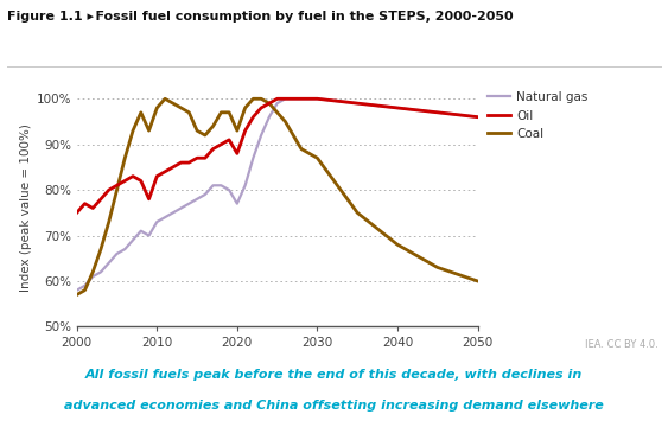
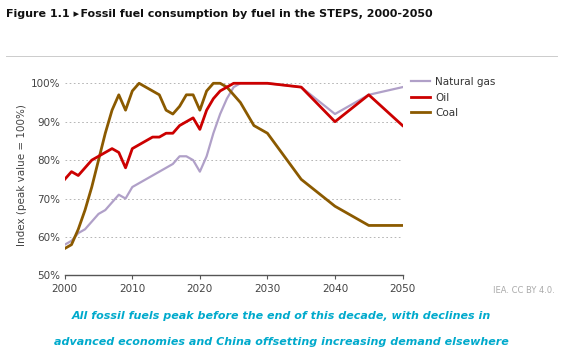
Natural gas/2040: 98% -> 92%
Oil/2040: 98% -> 90%
Natural gas/2050: 96% -> 99%
Oil/2050: 96% -> 89%
Coal/2050: 60% -> 63%
